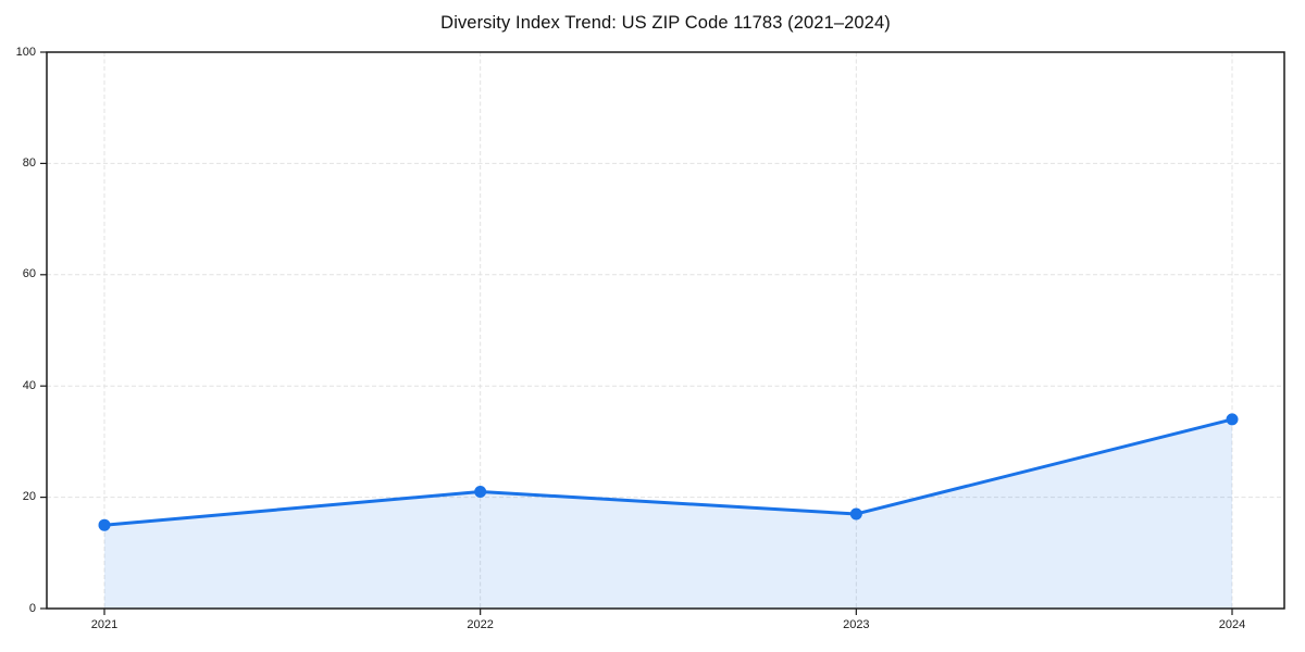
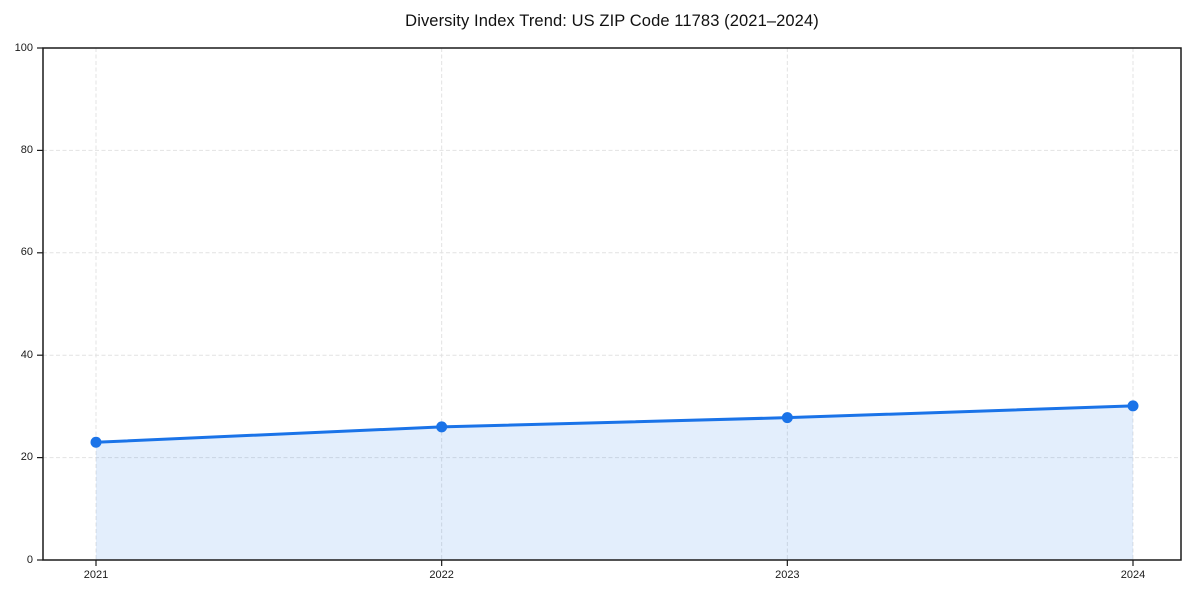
2021: 15 -> 23
2022: 21 -> 26
2023: 17 -> 28
2024: 34 -> 30
